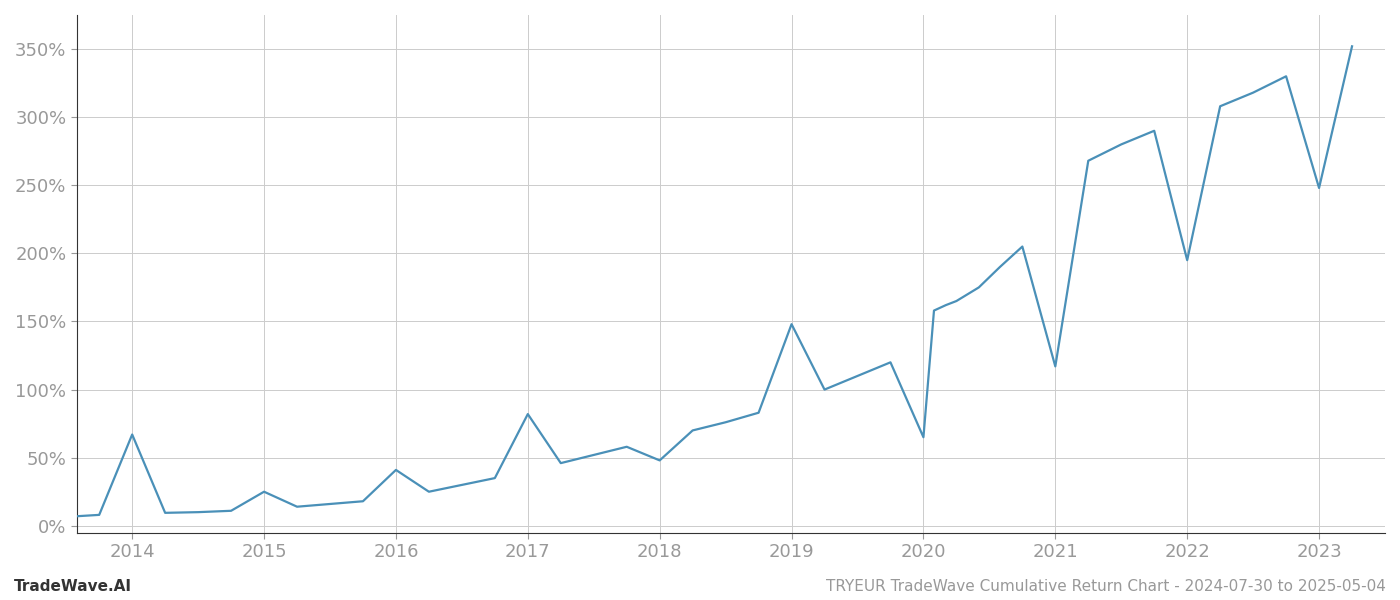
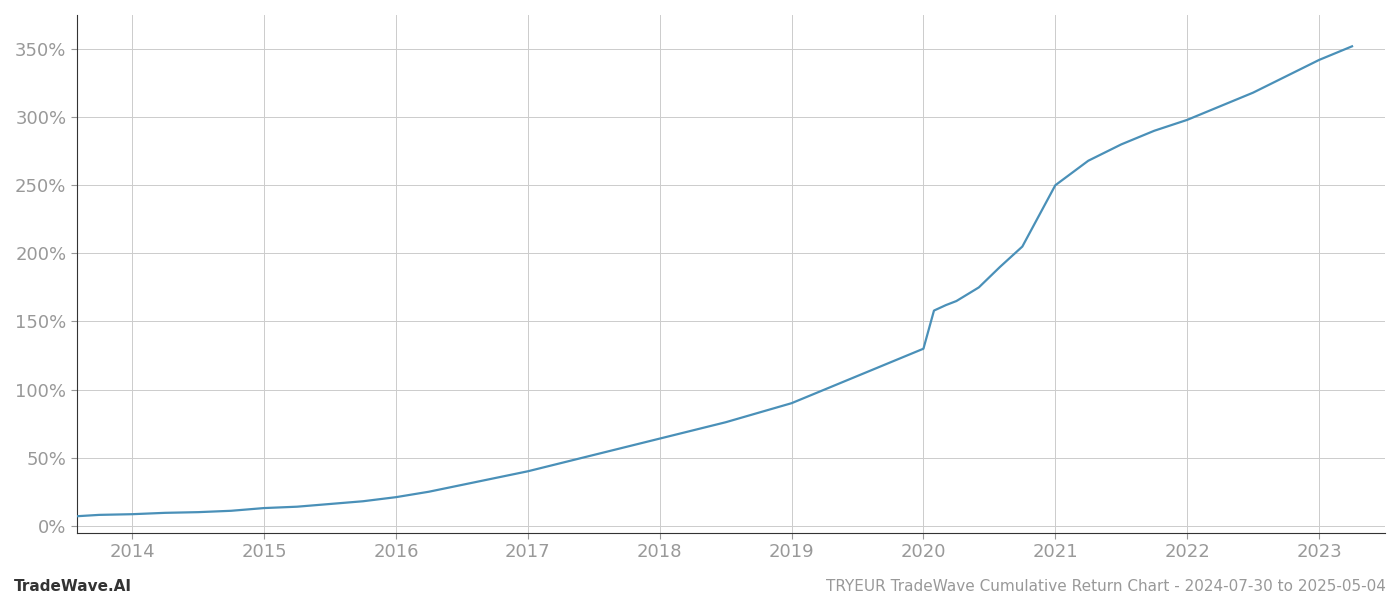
2014: 67% -> 8%
2015: 25% -> 13%
2016: 41% -> 21%
2017: 82% -> 40%
2018: 48% -> 64%
2019: 148% -> 90%
2020: 65% -> 130%
2021: 117% -> 250%
2022: 195% -> 298%
2023: 248% -> 342%
